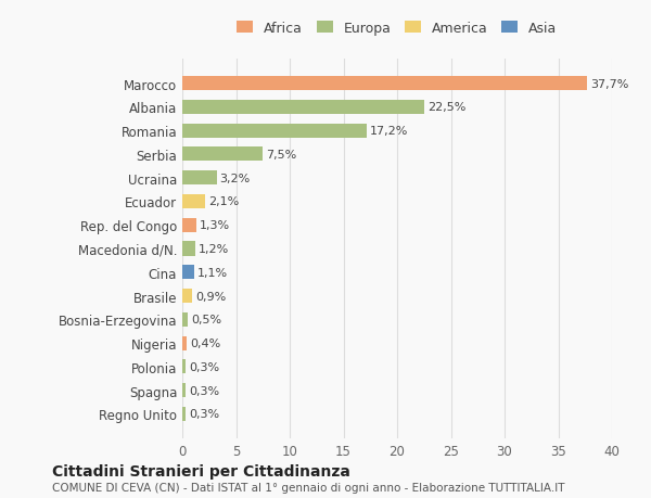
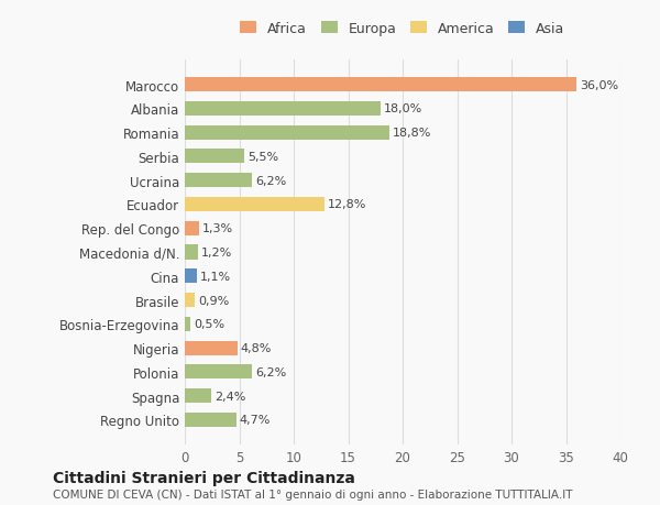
Marocco: 37,7% -> 36,0%
Albania: 22,5% -> 18,0%
Romania: 17,2% -> 18,8%
Serbia: 7,5% -> 5,5%
Ucraina: 3,2% -> 6,2%
Ecuador: 2,1% -> 12,8%
Nigeria: 0,4% -> 4,8%
Polonia: 0,3% -> 6,2%
Spagna: 0,3% -> 2,4%
Regno Unito: 0,3% -> 4,7%
